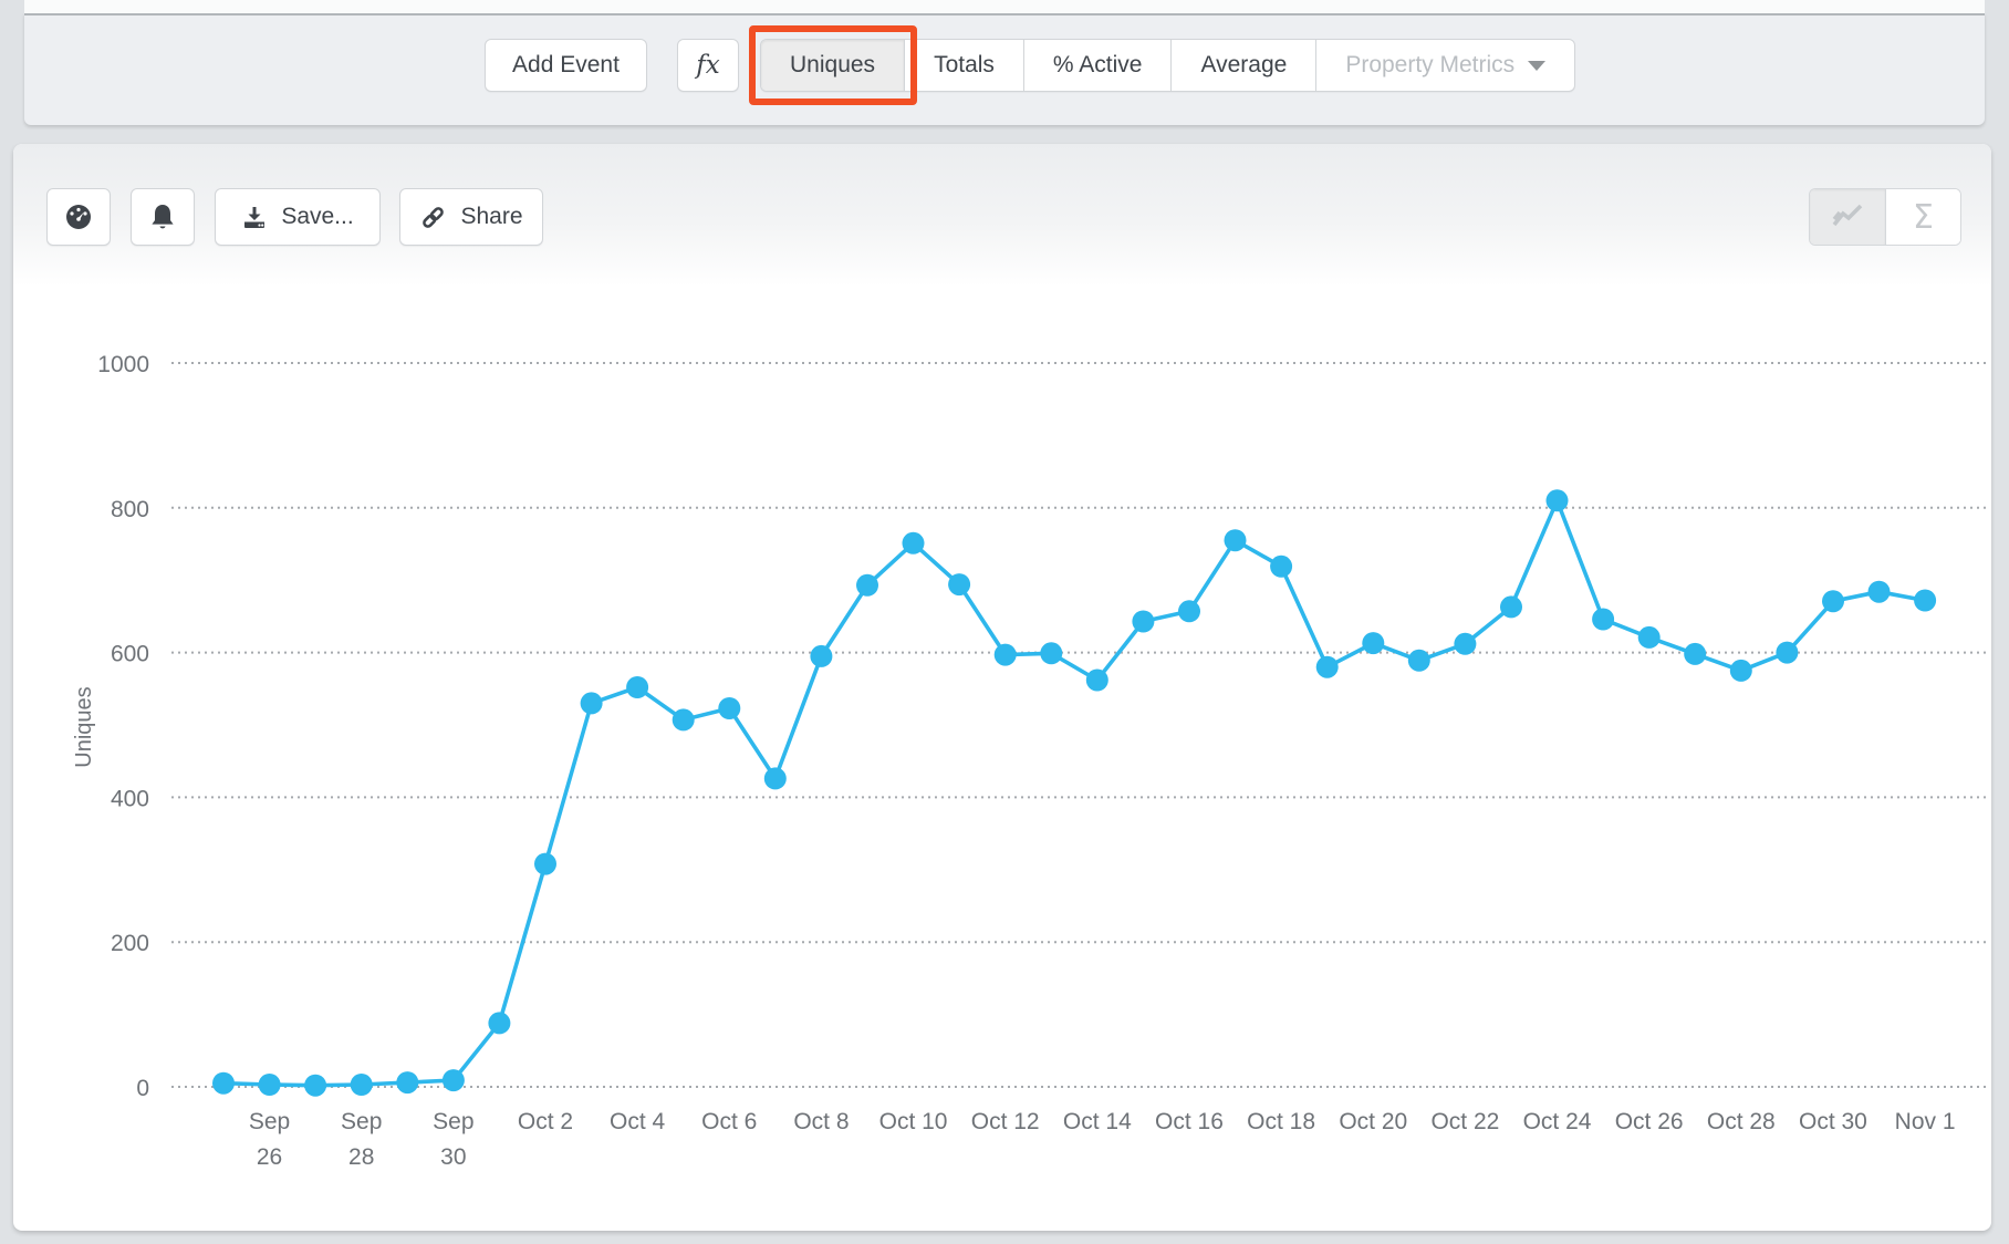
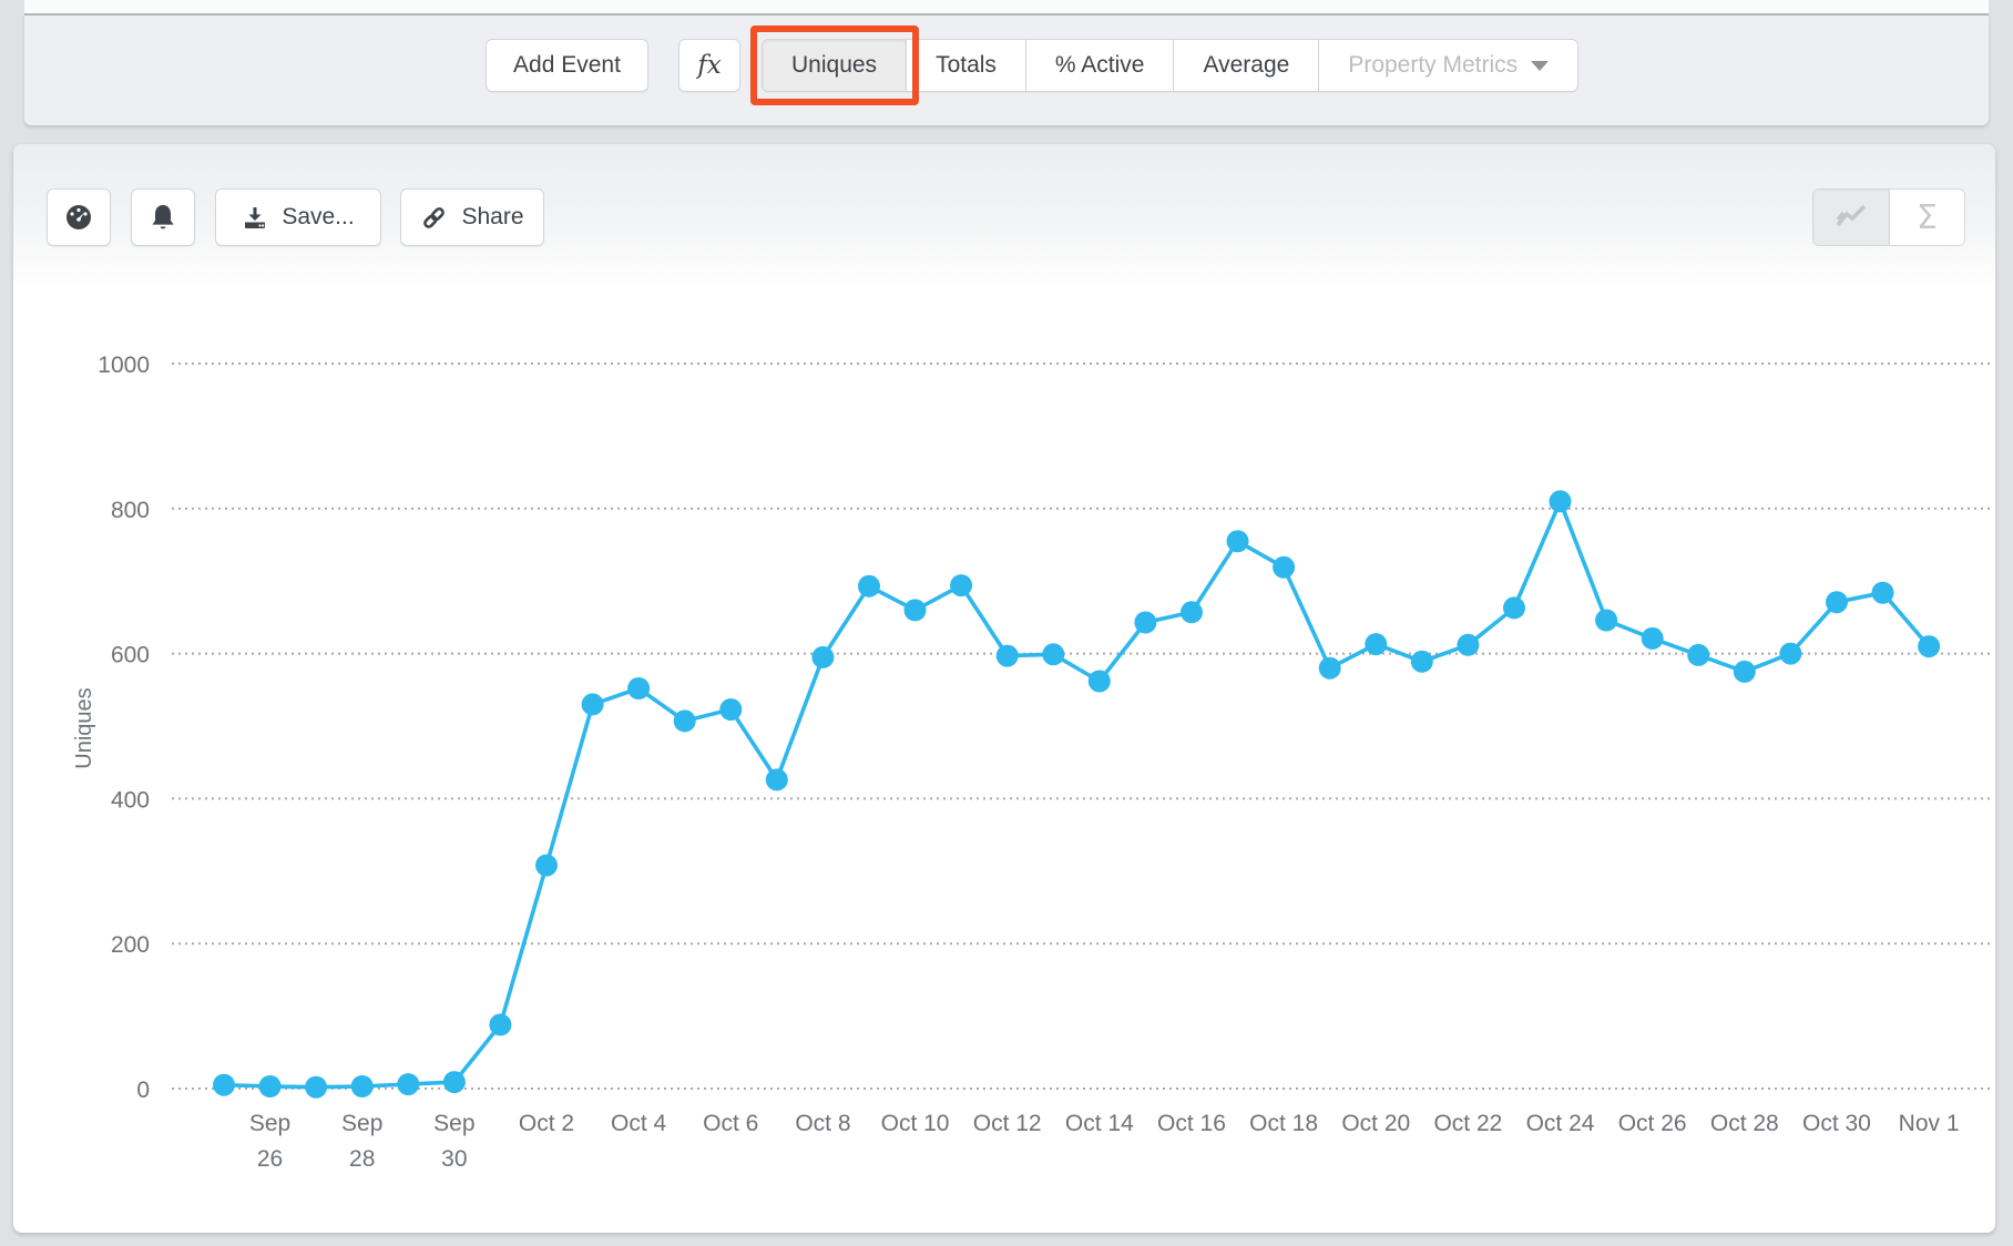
Oct 10: 750 -> 660
Nov 1: 670 -> 610
